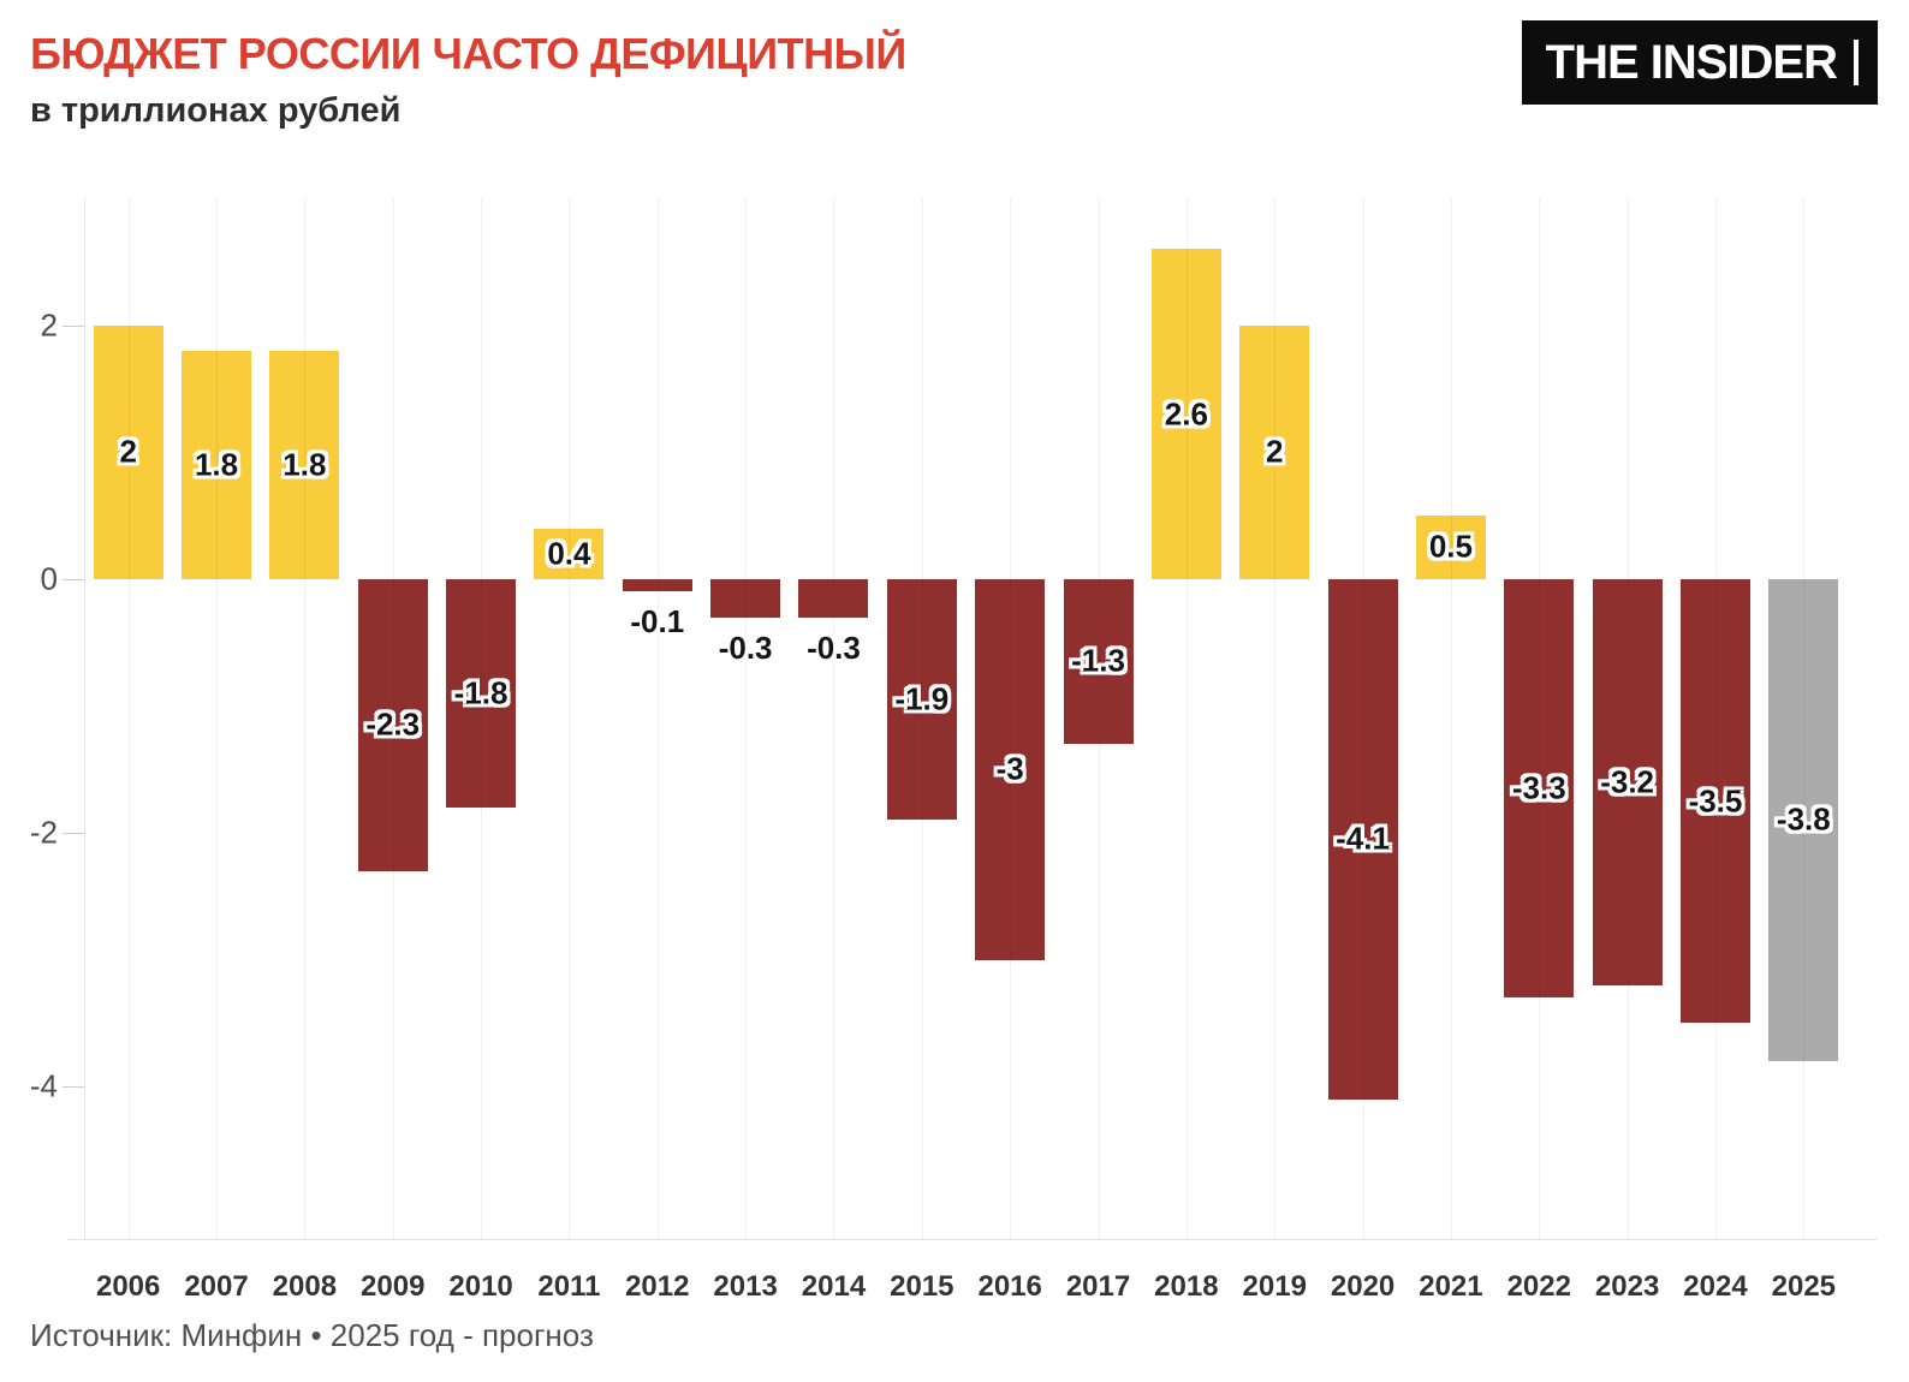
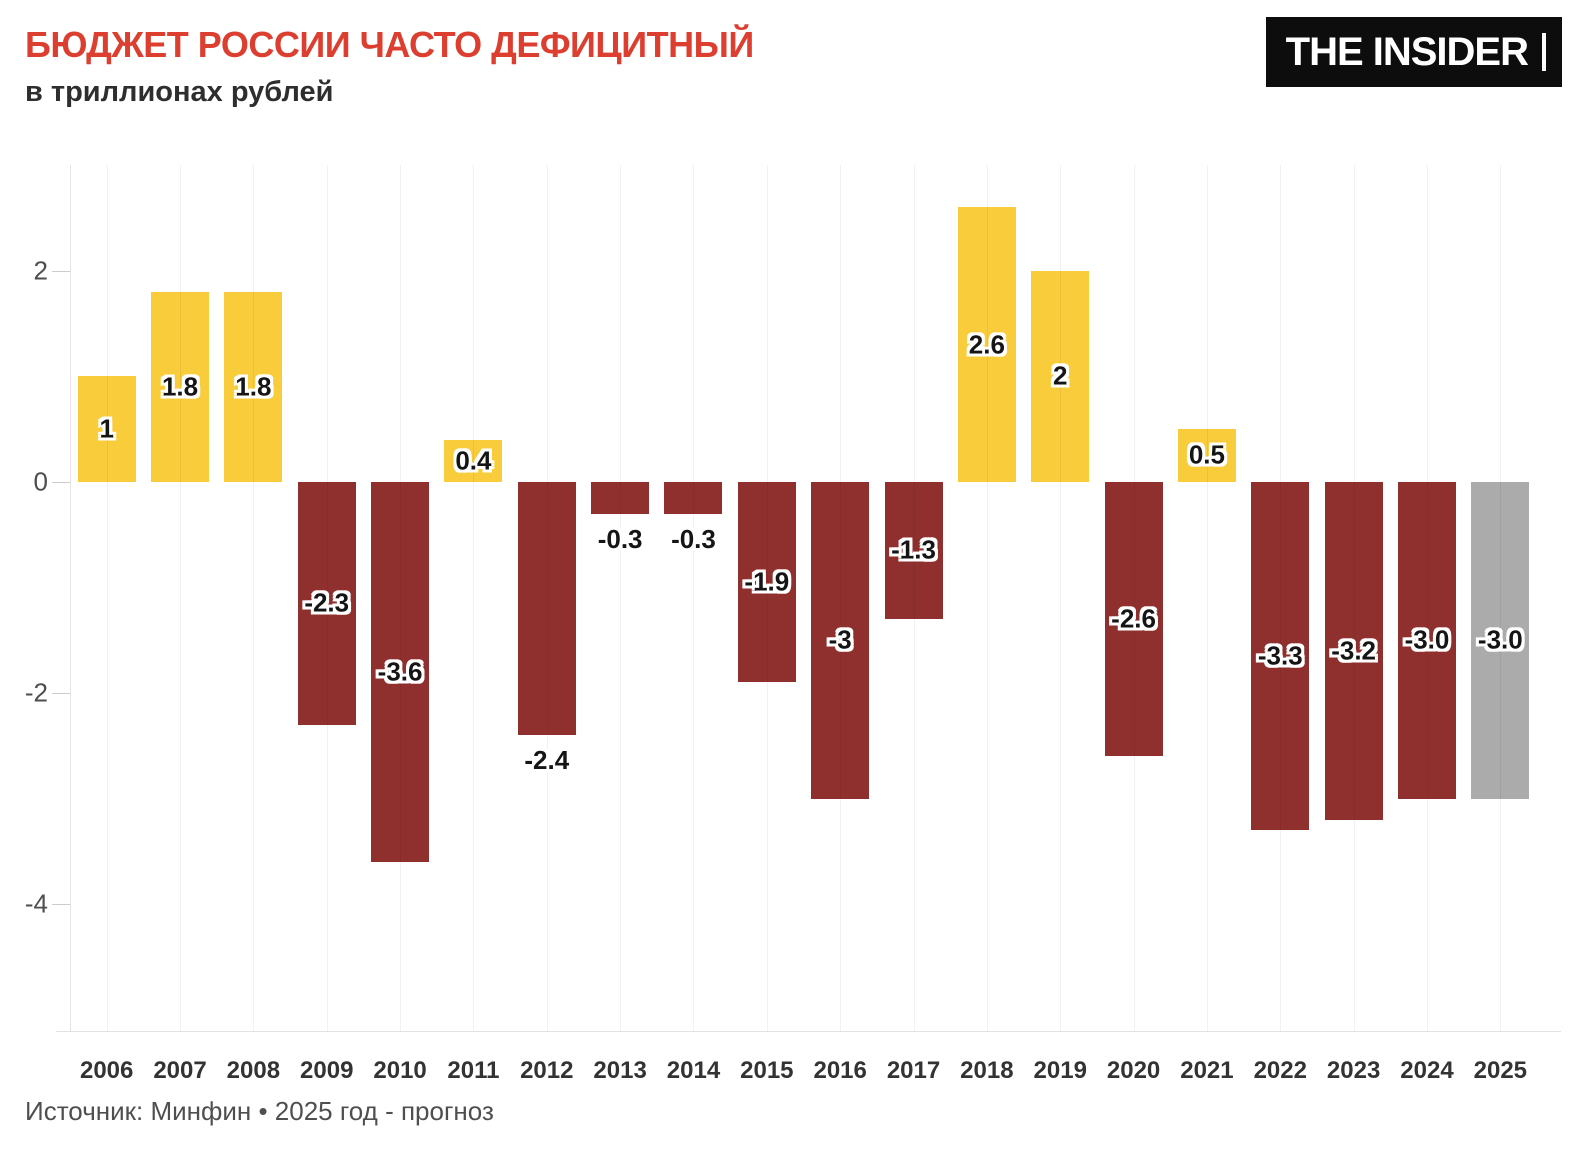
2006: 2 -> 1
2010: -1.8 -> -3.6
2012: -0.1 -> -2.4
2020: -4.1 -> -2.6
2024: -3.5 -> -3.0
2025: -3.8 -> -3.0
